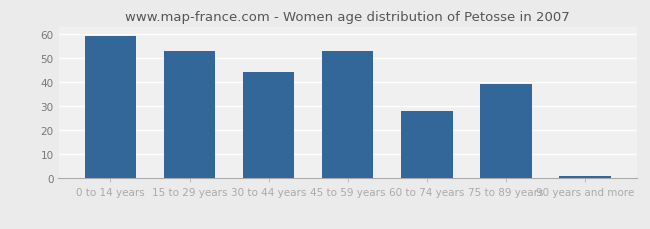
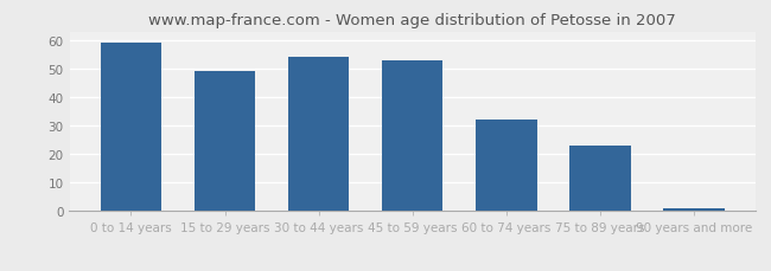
15 to 29 years: 53 -> 49
30 to 44 years: 44 -> 54
60 to 74 years: 28 -> 32
75 to 89 years: 39 -> 23
